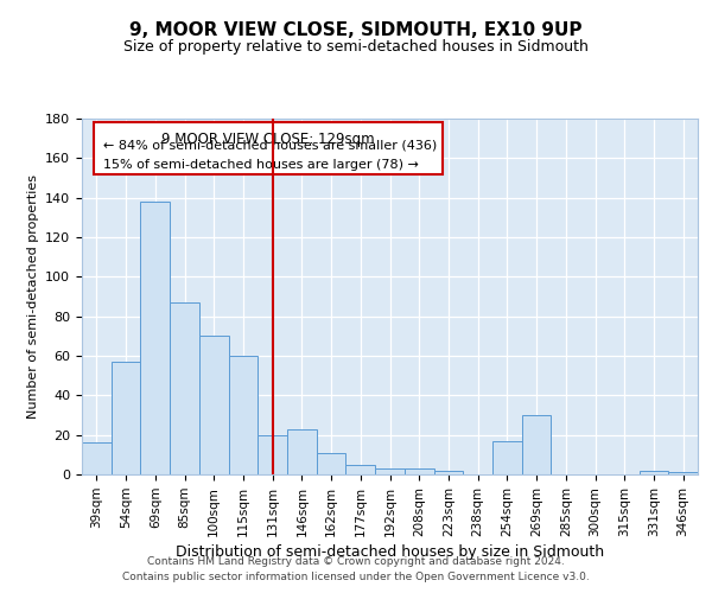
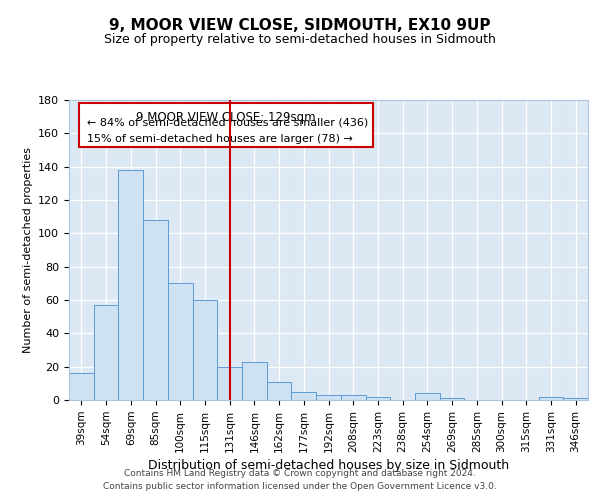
85sqm: 87 -> 108
254sqm: 17 -> 4
269sqm: 30 -> 1
